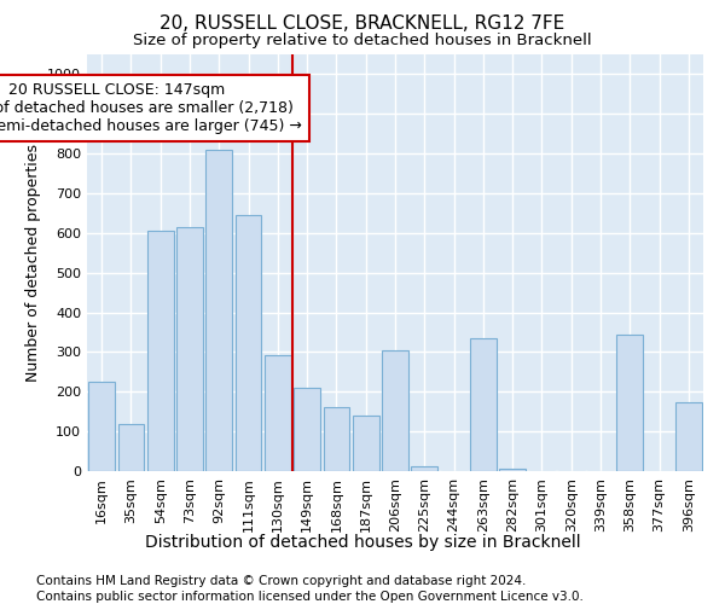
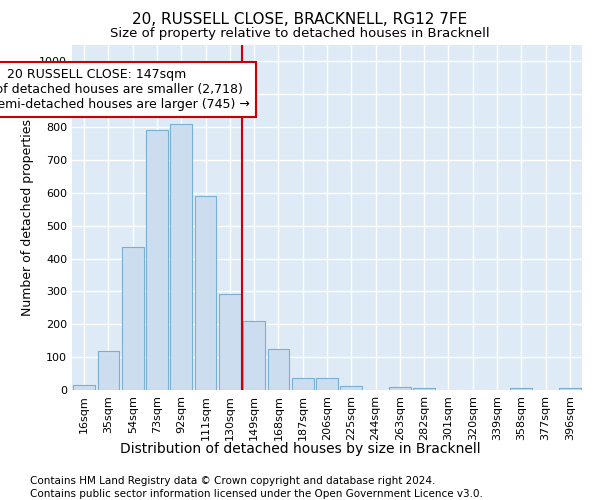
16sqm: 225 -> 15
54sqm: 605 -> 435
73sqm: 615 -> 790
111sqm: 645 -> 590
168sqm: 160 -> 125
187sqm: 140 -> 38
206sqm: 305 -> 38
263sqm: 335 -> 10
358sqm: 345 -> 5
396sqm: 175 -> 5
